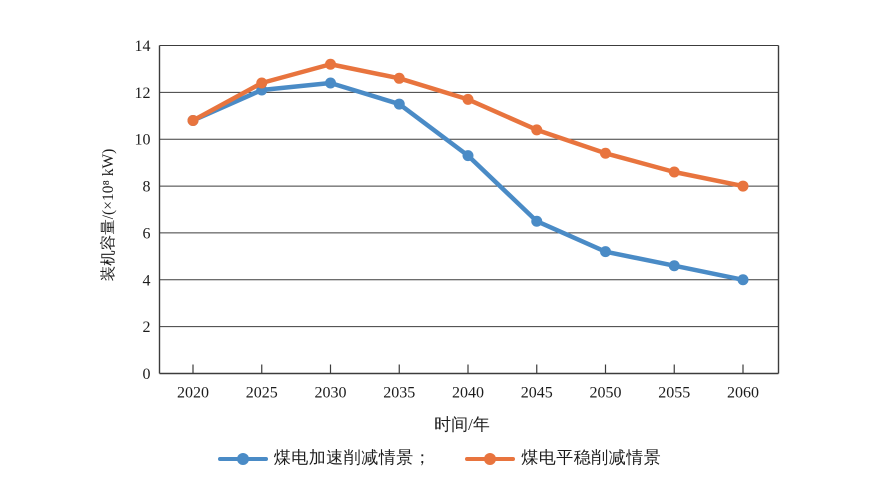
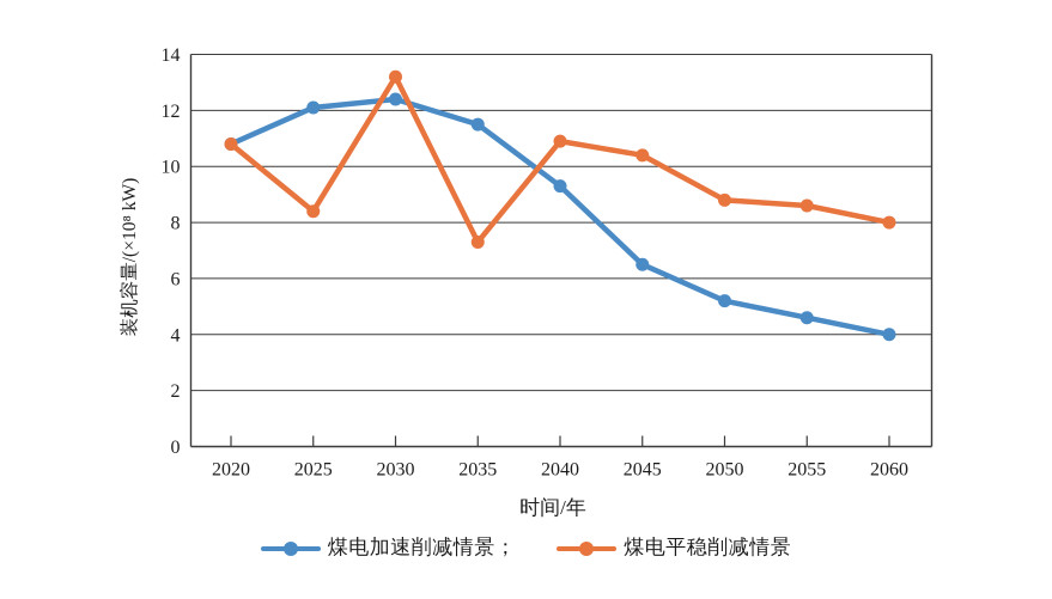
煤电平稳削减情景/2025: 12.4 -> 8.4
煤电平稳削减情景/2035: 12.6 -> 7.3
煤电平稳削减情景/2040: 11.7 -> 10.9
煤电平稳削减情景/2050: 9.4 -> 8.8
